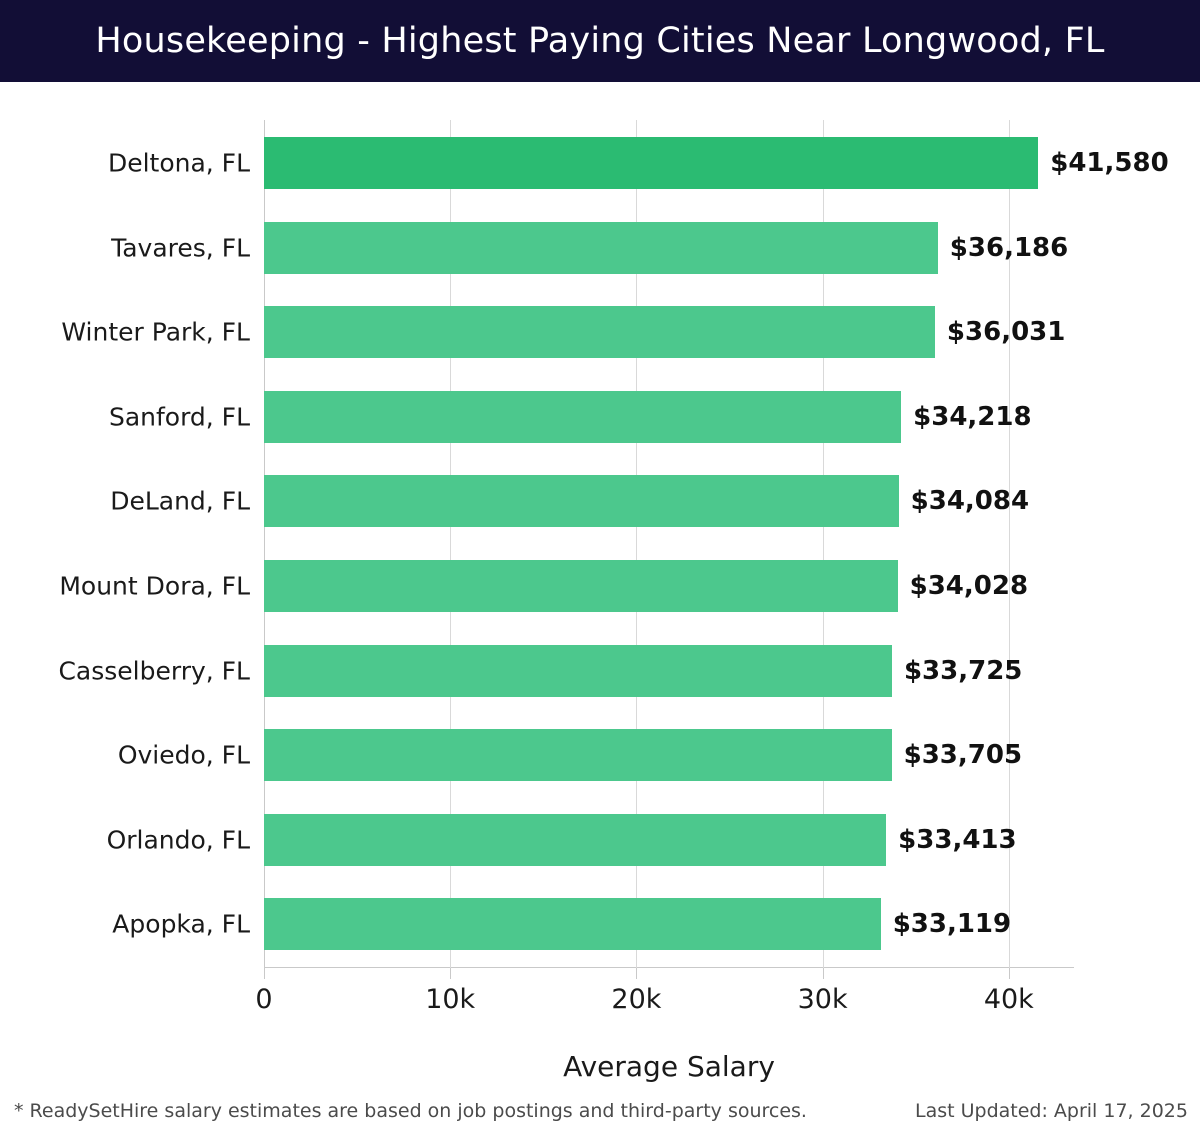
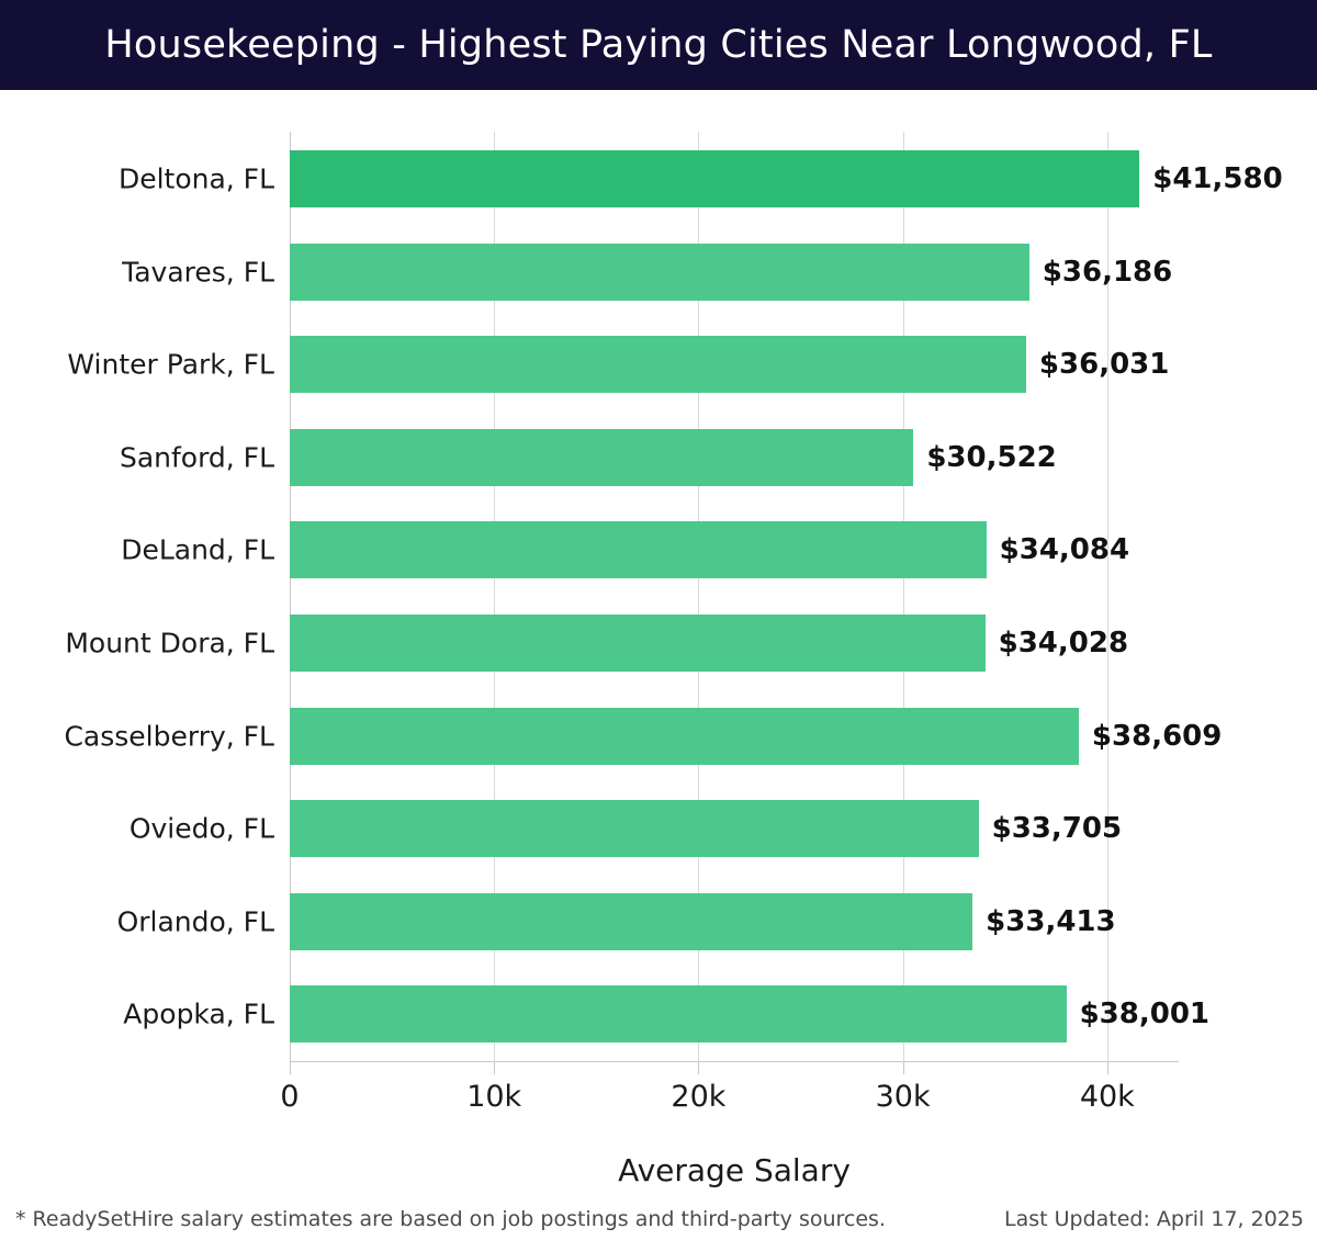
Sanford, FL: $34,218 -> $30,522
Casselberry, FL: $33,725 -> $38,609
Apopka, FL: $33,119 -> $38,001
